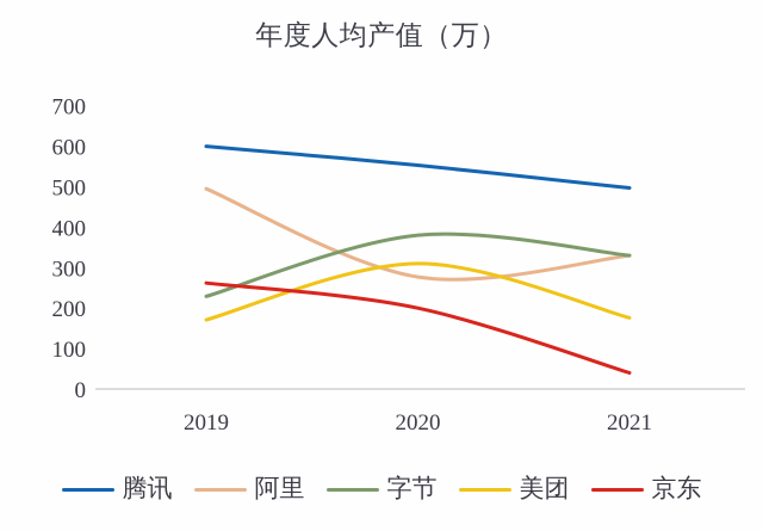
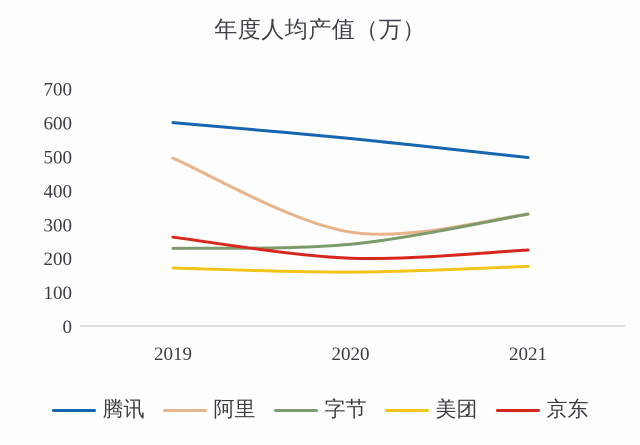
字节/2020: 380 -> 240
美团/2020: 310 -> 160
京东/2021: 40 -> 220
